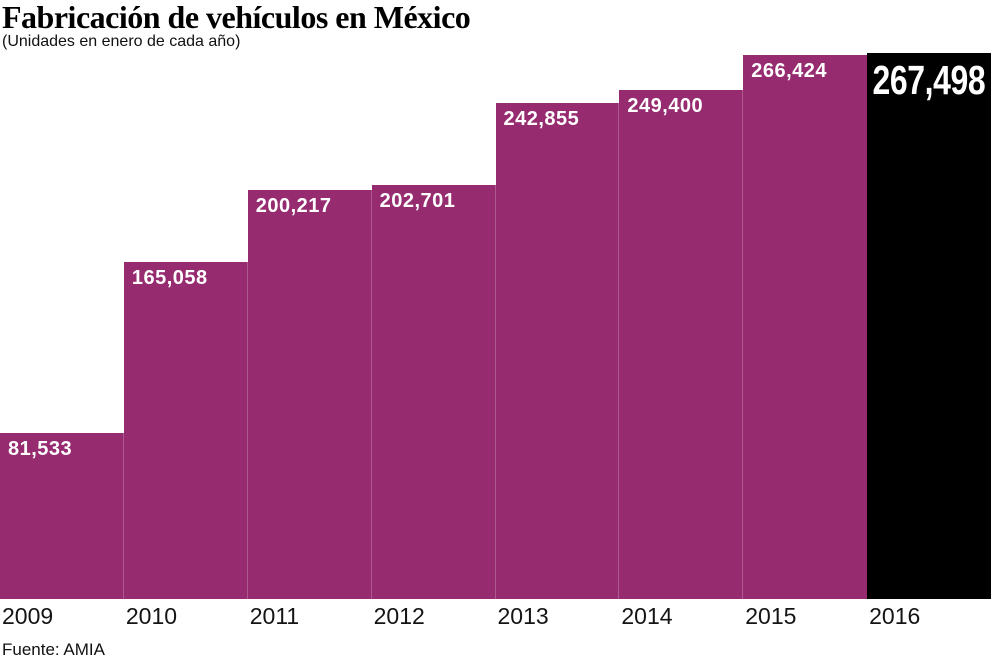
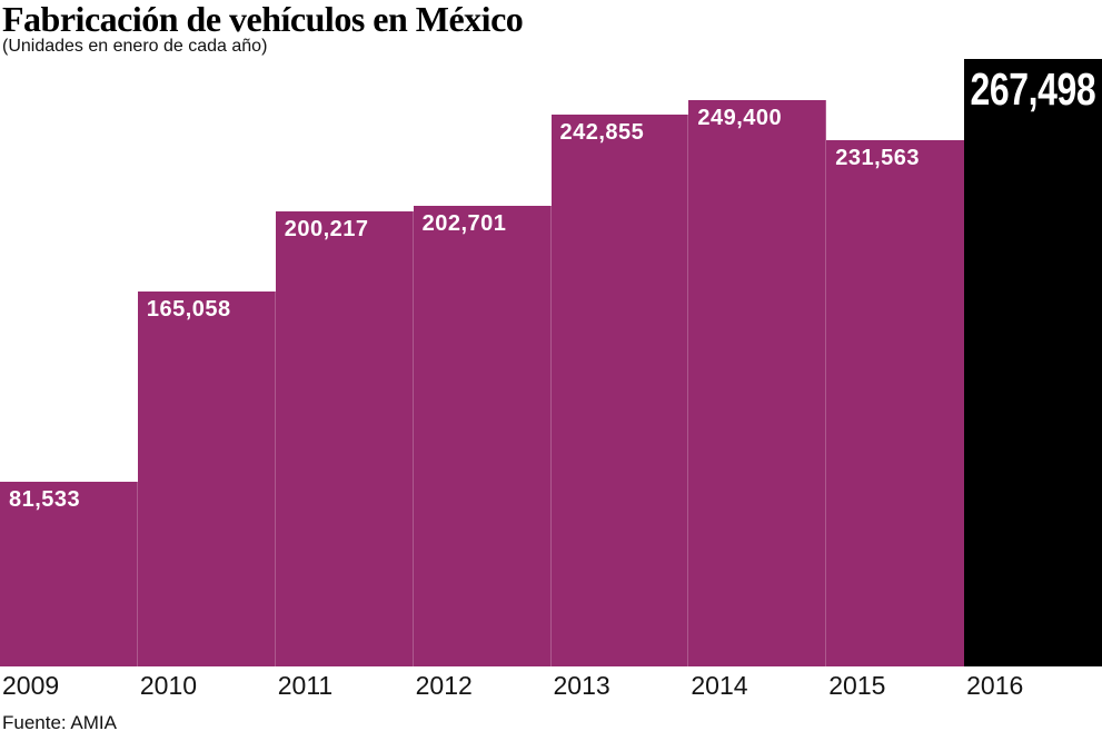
2015: 266,424 -> 231,563
